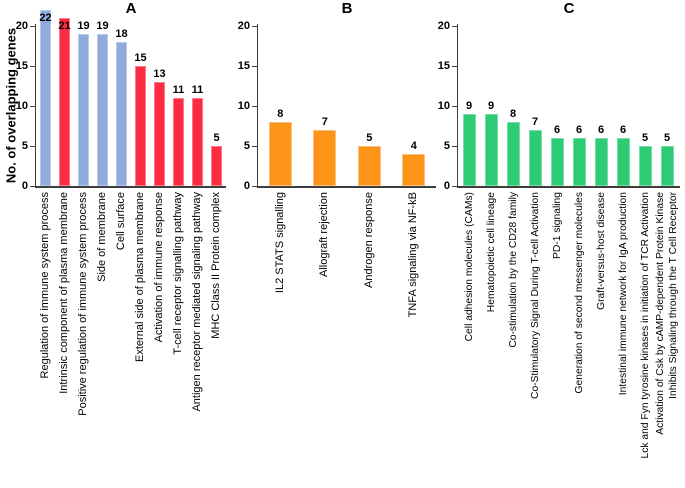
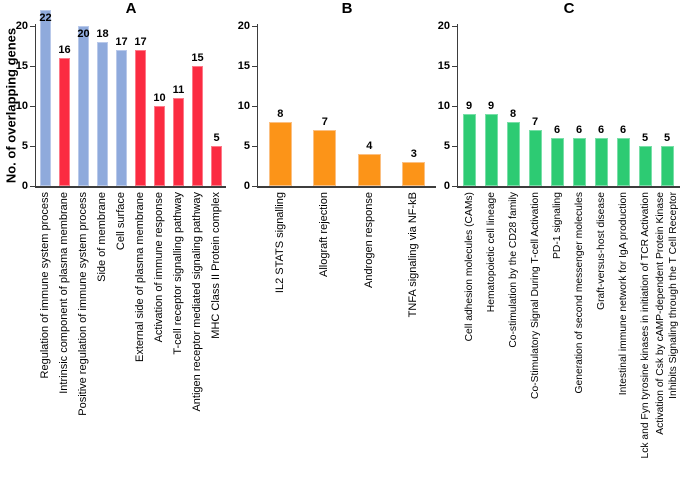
A/Intrinsic component of plasma membrane: 21 -> 16
A/Positive regulation of immune system process: 19 -> 20
A/Side of membrane: 19 -> 18
A/Cell surface: 18 -> 17
A/External side of plasma membrane: 15 -> 17
A/Activation of immune response: 13 -> 10
A/Antigen receptor mediated signaling pathway: 11 -> 15
B/Androgen response: 5 -> 4
B/TNFA signaling via NF-kB: 4 -> 3
